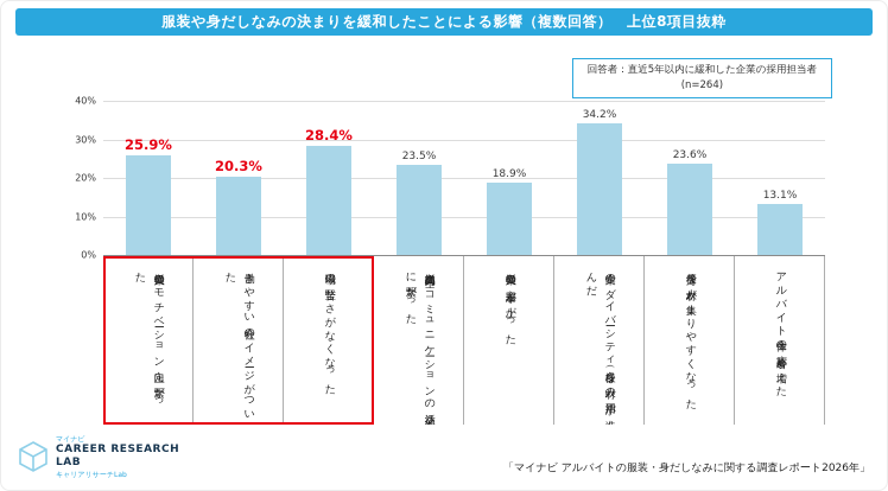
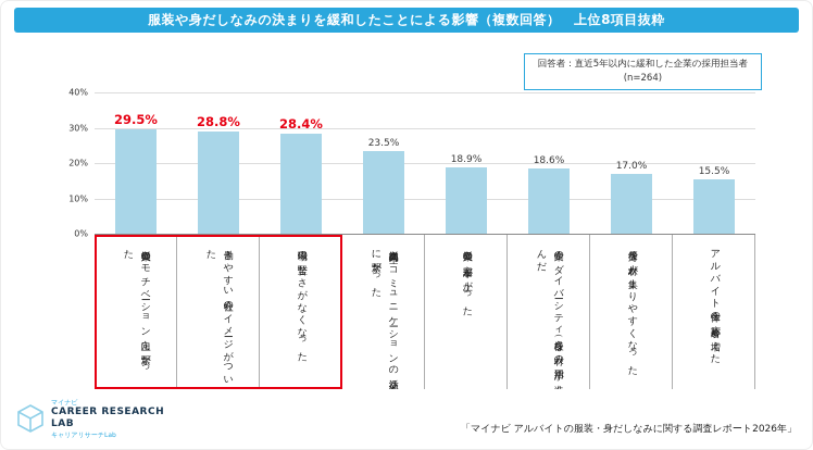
従業員のモチベーション向上に繋がった: 25.9% -> 29.5%
働きやすい会社のイメージがついた: 20.3% -> 28.8%
企業のダイバーシティ（多様な人材の活用）が進んだ: 34.2% -> 18.6%
優秀な人材が集まりやすくなった: 23.6% -> 17.0%
アルバイト全体の応募者が増えた: 13.1% -> 15.5%
